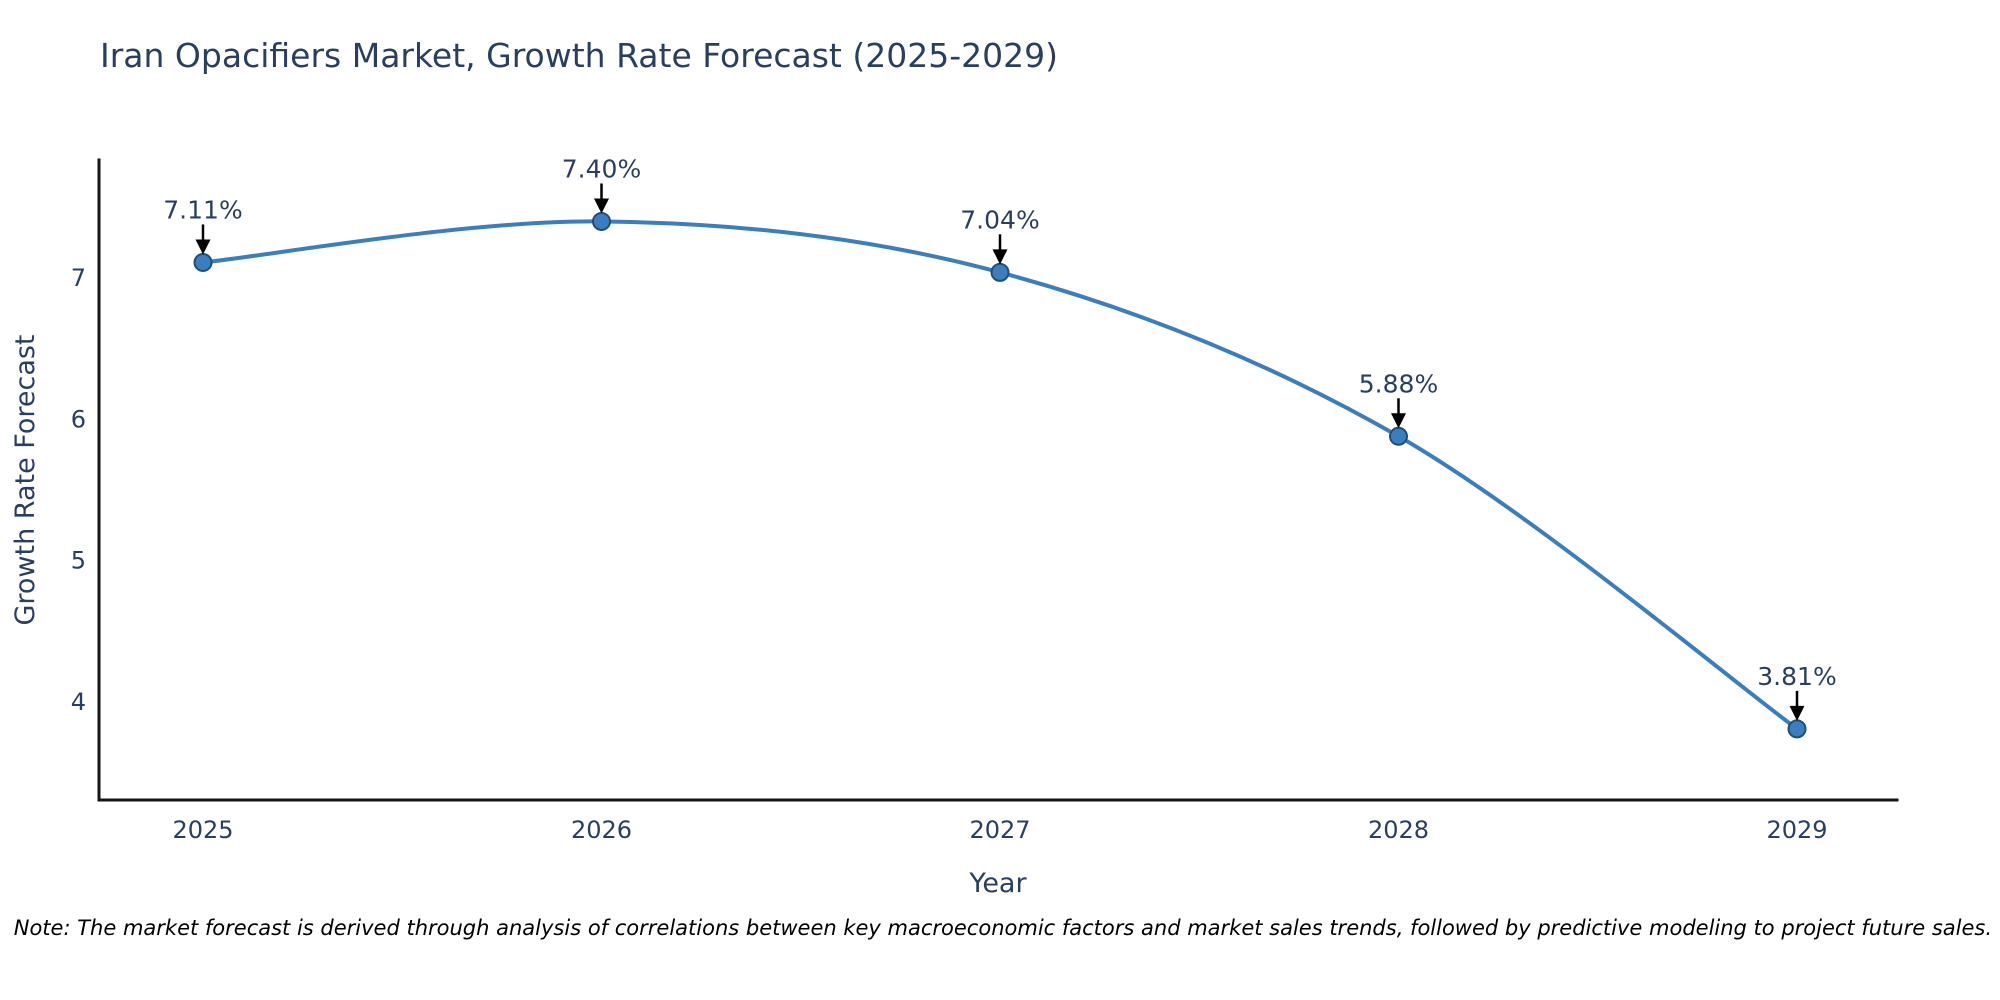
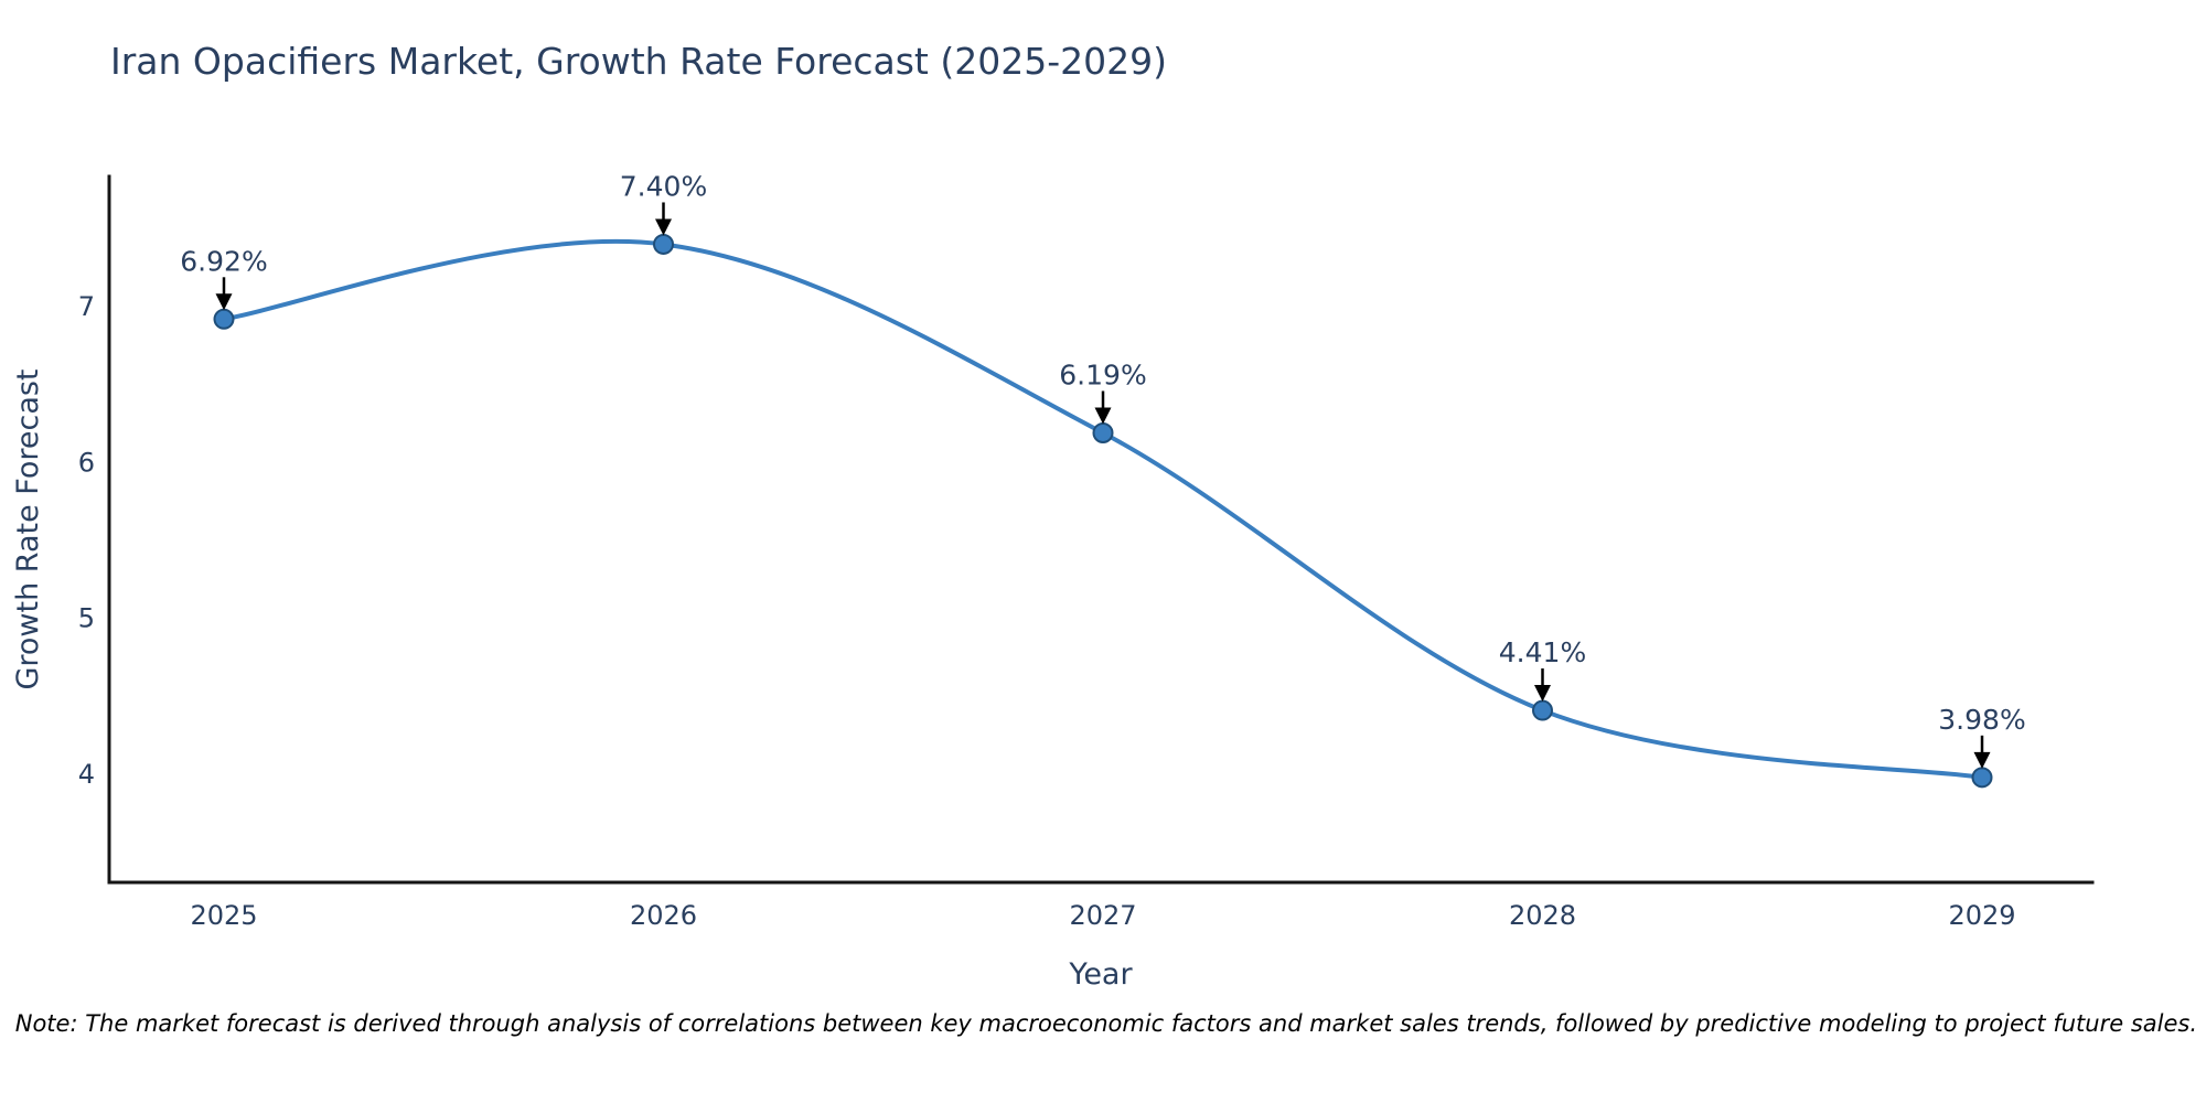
2025: 7.11% -> 6.92%
2027: 7.04% -> 6.19%
2028: 5.88% -> 4.41%
2029: 3.81% -> 3.98%
